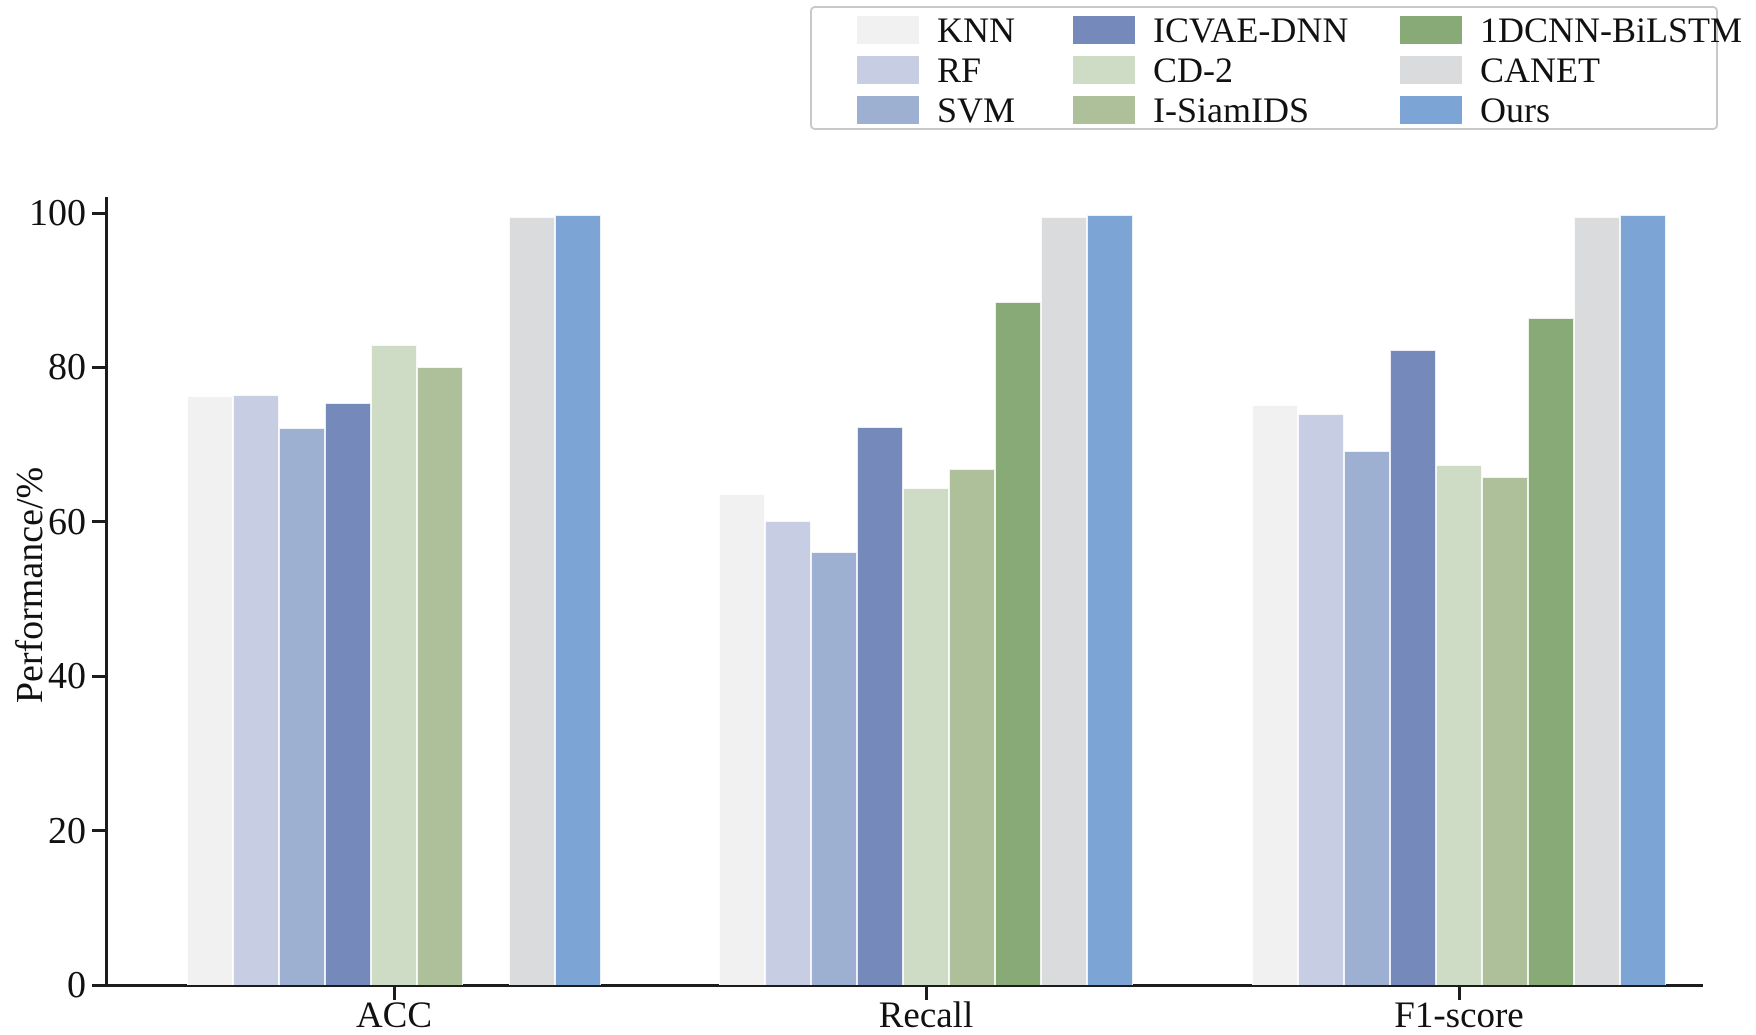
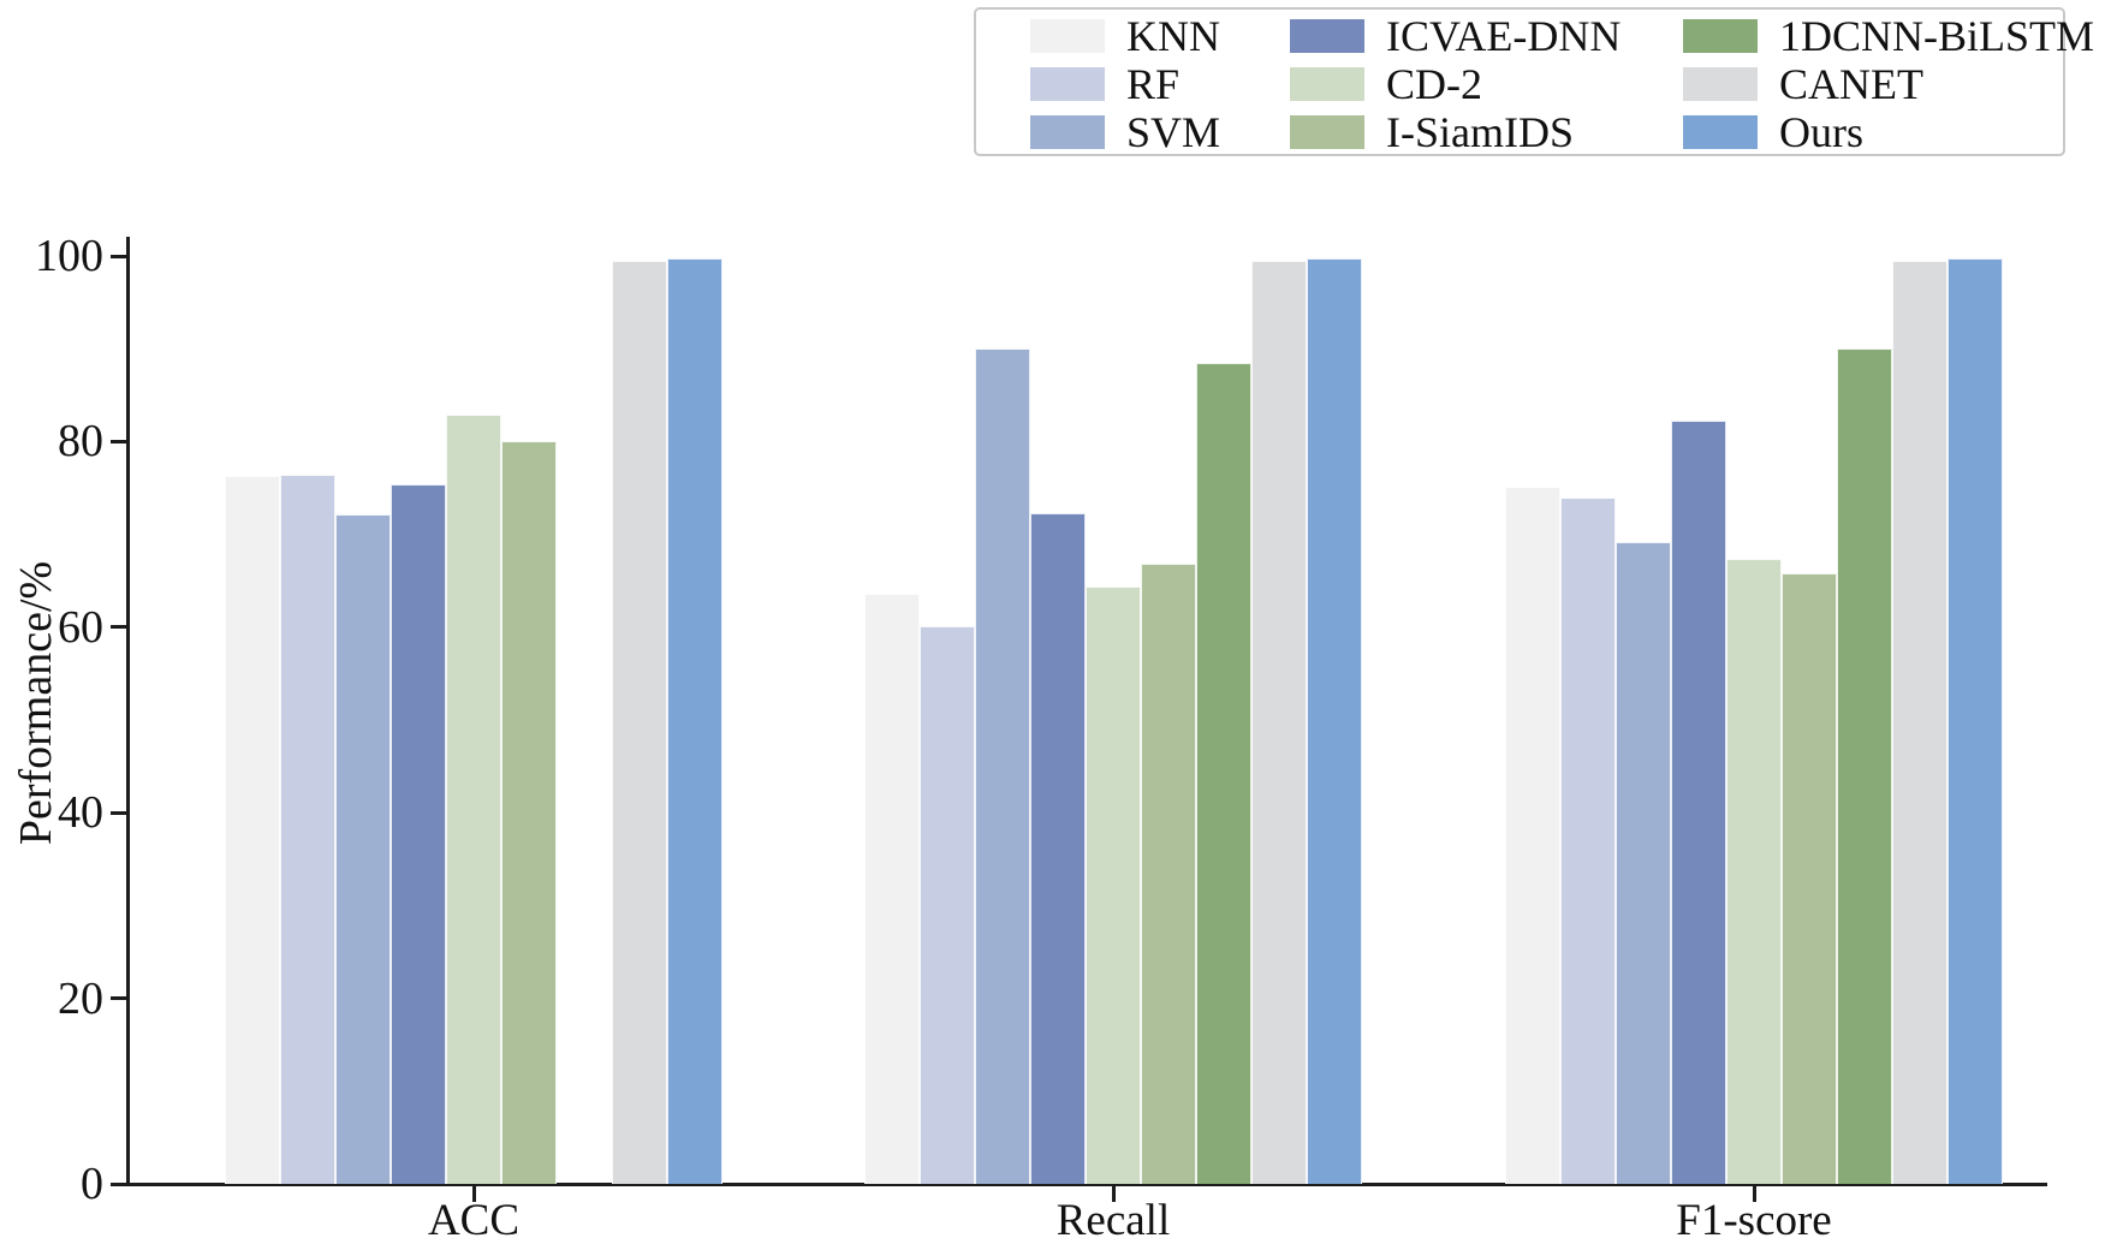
SVM/Recall: 56 -> 90
1DCNN-BiLSTM/F1-score: 86 -> 90
